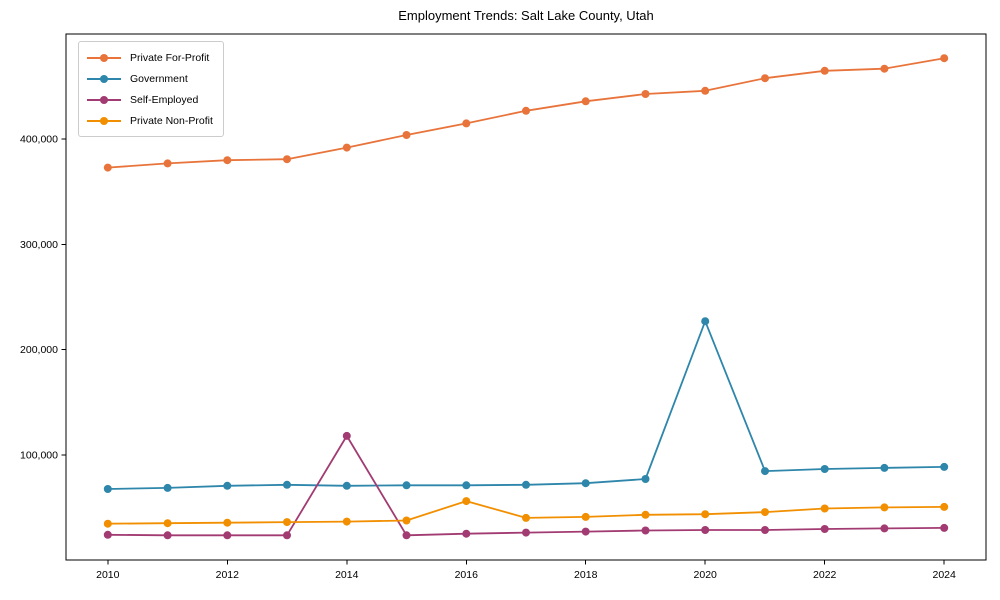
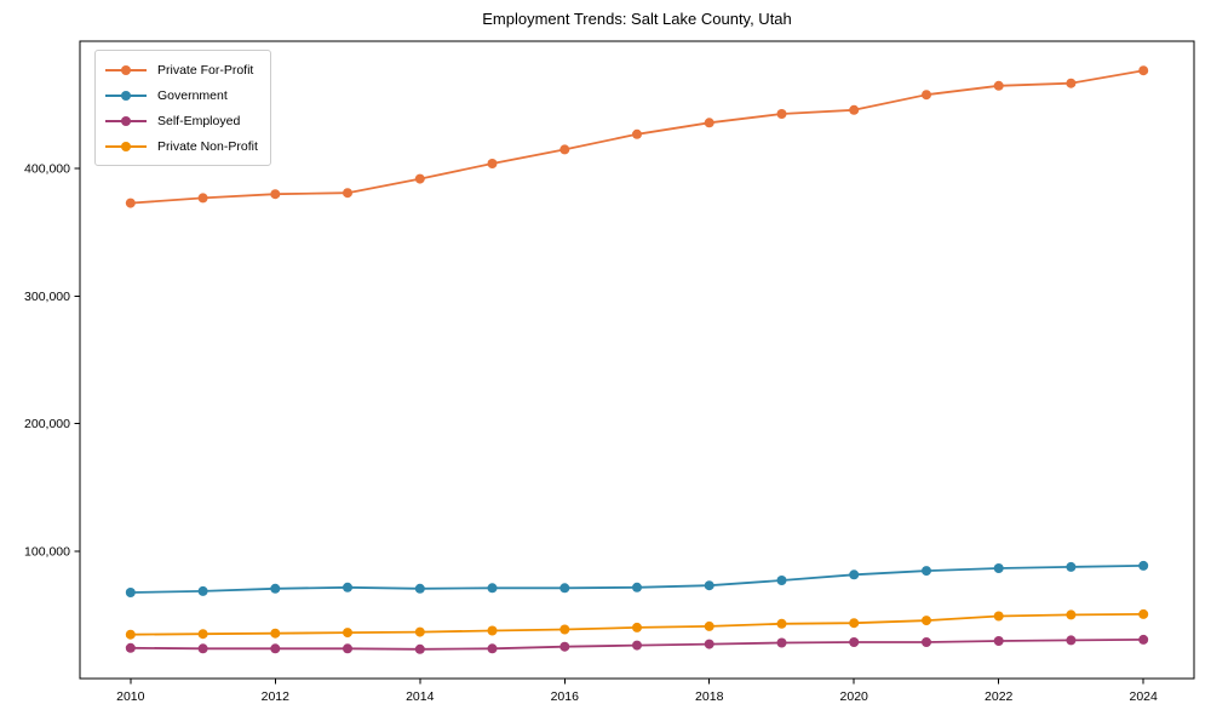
Self-Employed/2014: 118000 -> 23000
Private Non-Profit/2016: 56000 -> 38000
Government/2020: 227000 -> 82000
